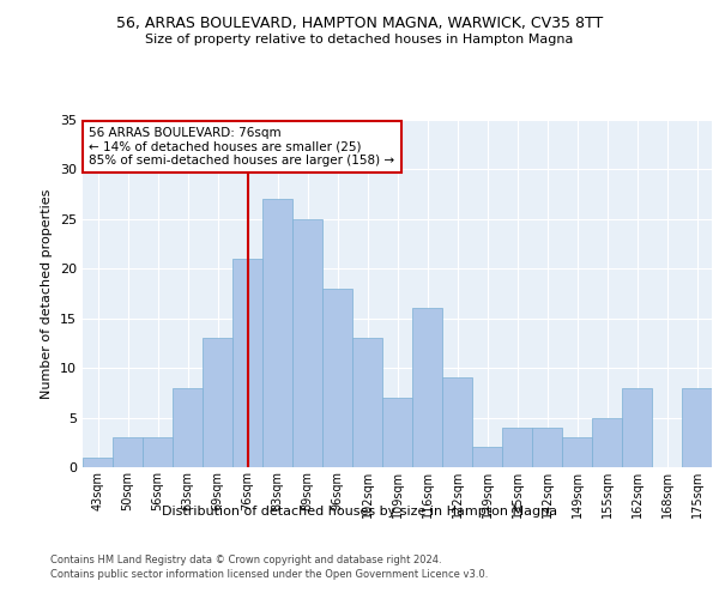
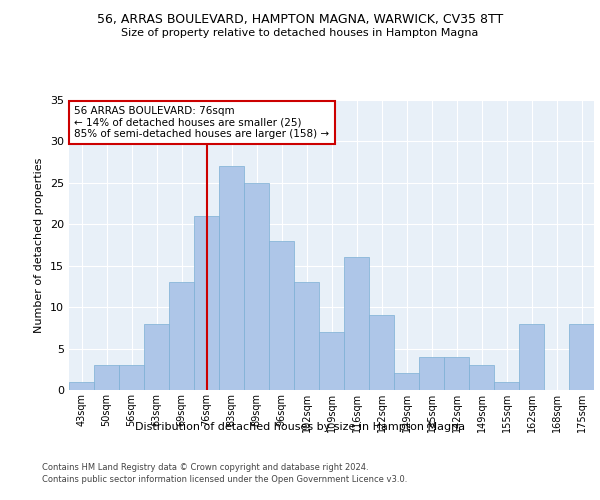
155sqm: 5 -> 1
